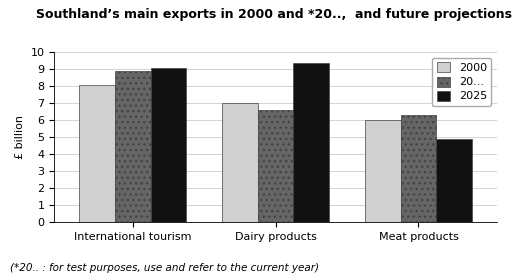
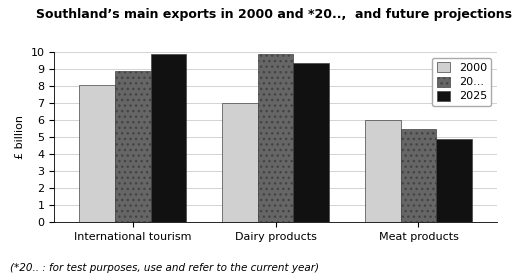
2025/International tourism: 9.1 -> 9.9
20.../Dairy products: 6.6 -> 9.9
20.../Meat products: 6.3 -> 5.5
